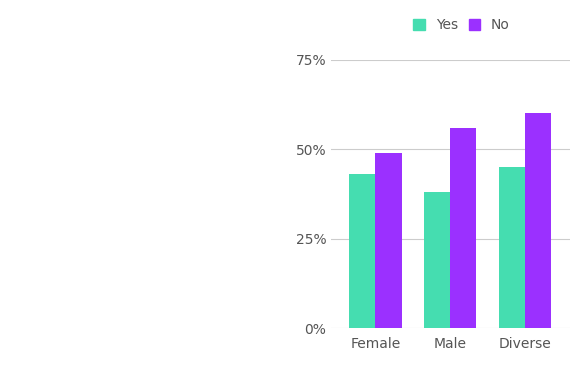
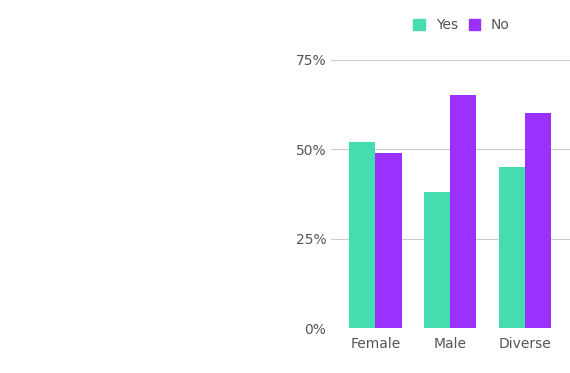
Yes/Female: 43% -> 52%
No/Male: 56% -> 65%
